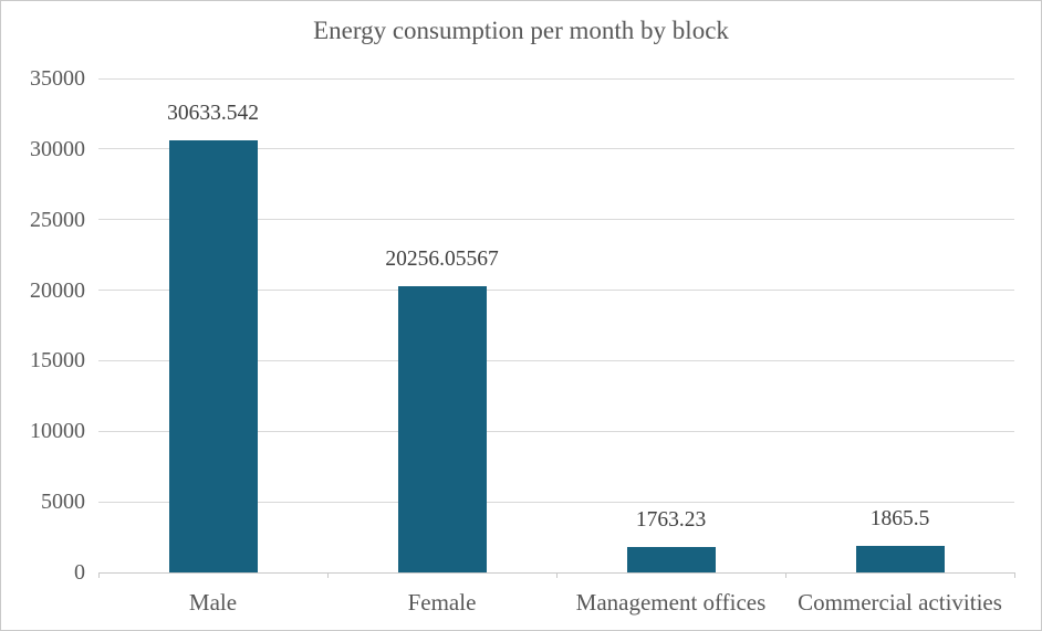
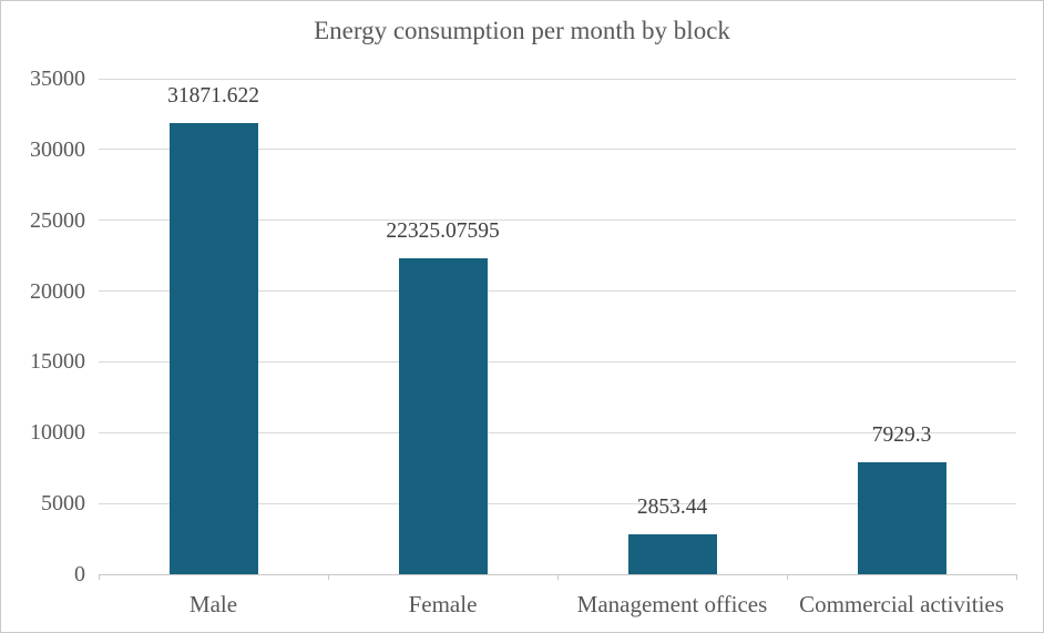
Male: 30633.542 -> 31871.622
Female: 20256.05567 -> 22325.07595
Management offices: 1763.23 -> 2853.44
Commercial activities: 1865.5 -> 7929.3
